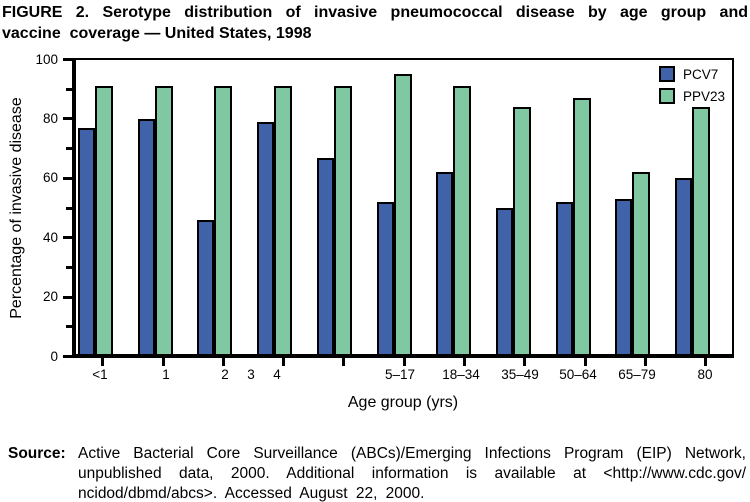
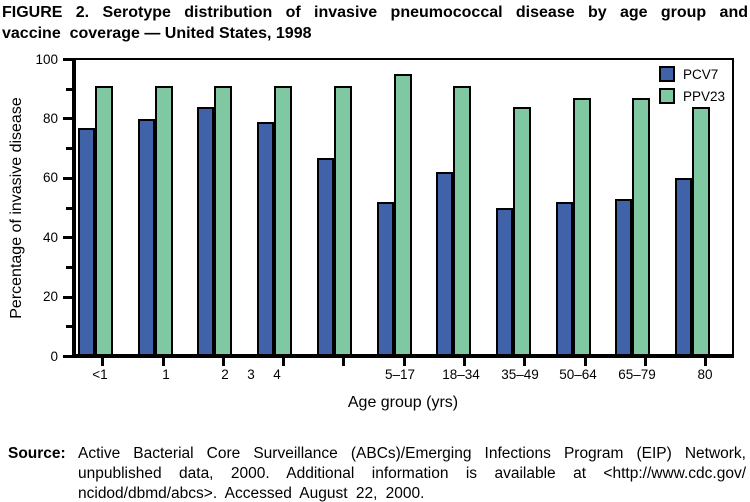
PCV7/2: 46 -> 84
PPV23/65–79: 62 -> 87
